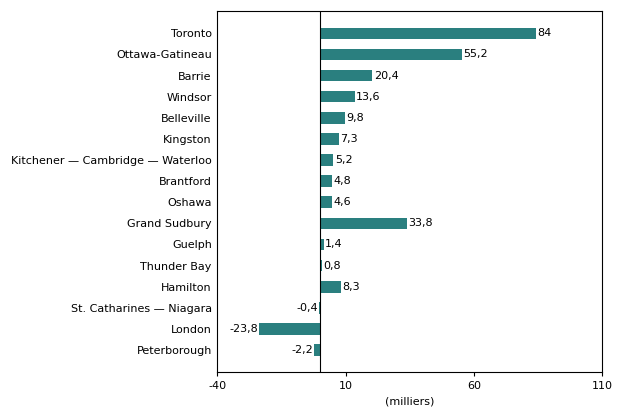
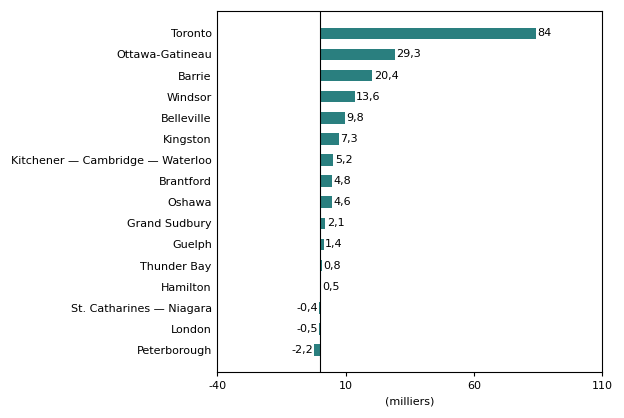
Ottawa-Gatineau: 55,2 -> 29,3
Grand Sudbury: 33,8 -> 2,1
Hamilton: 8,3 -> 0,5
London: -23,8 -> -0,5
